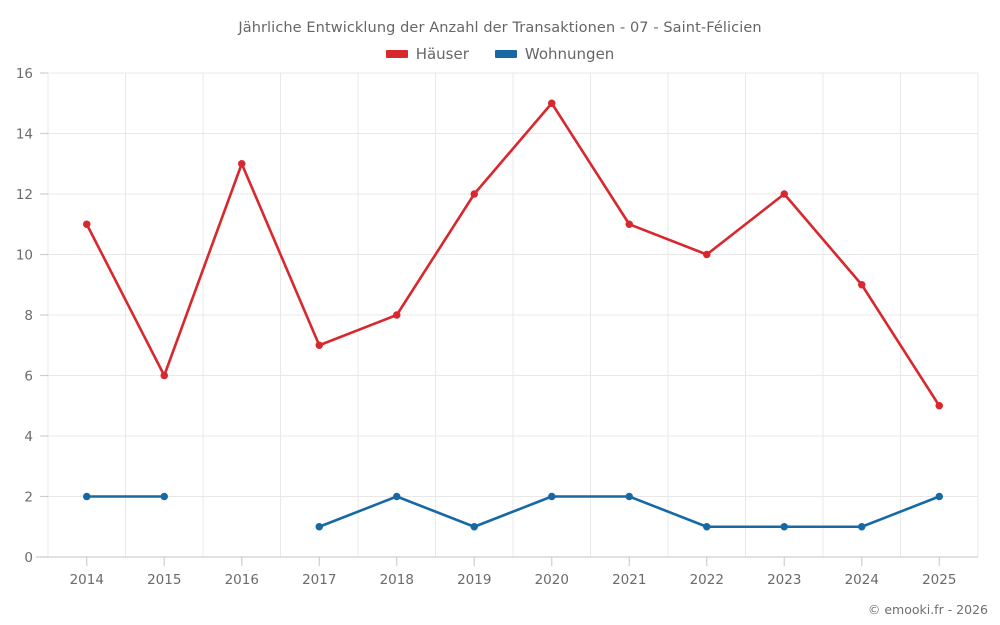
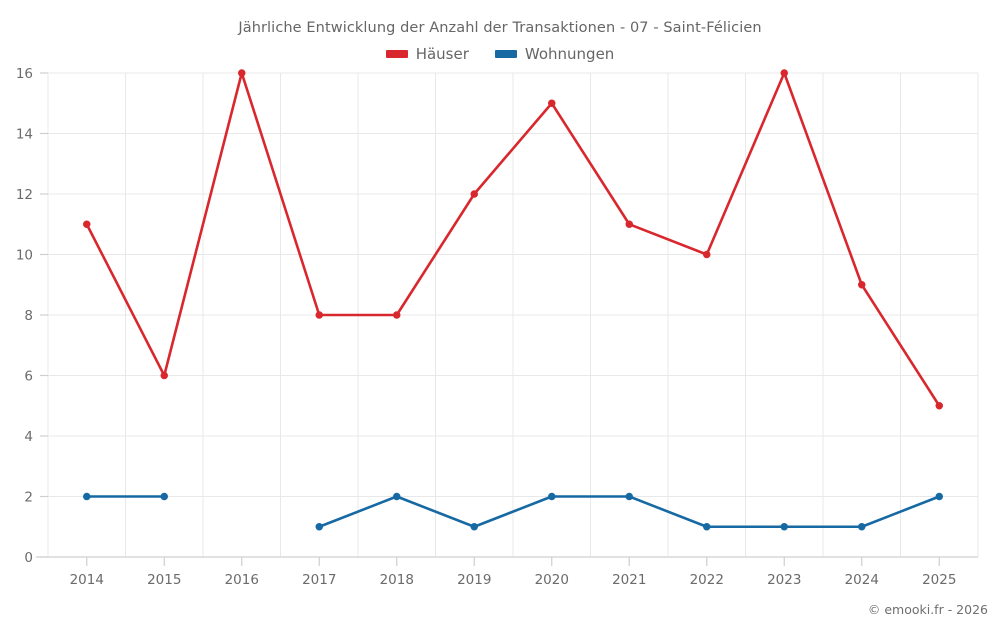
Häuser/2016: 13 -> 16
Häuser/2017: 7 -> 8
Häuser/2023: 12 -> 16
